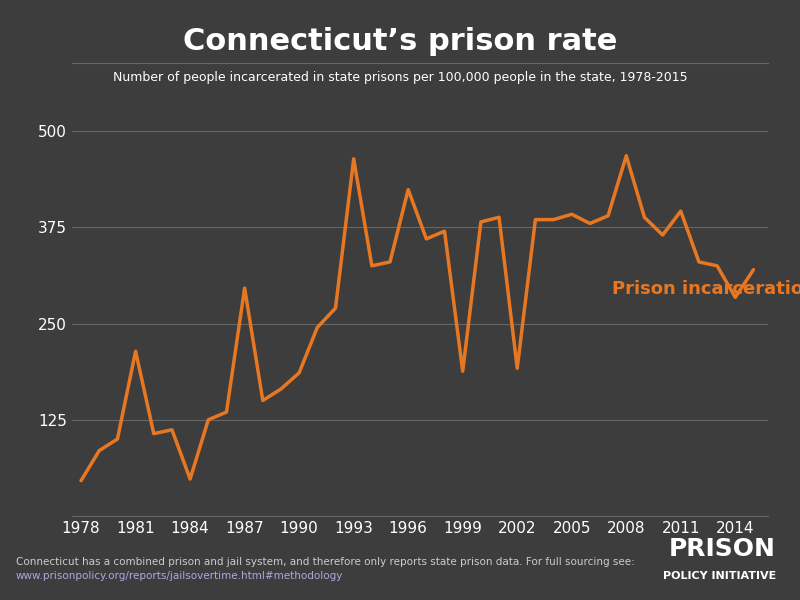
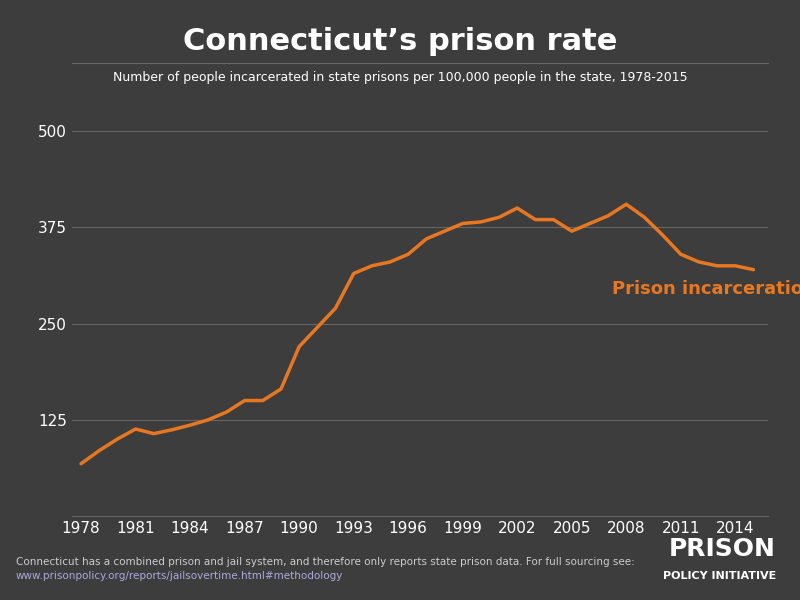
1978: 46 -> 68
1981: 214 -> 113
1984: 48 -> 118
1987: 296 -> 150
1990: 186 -> 220
1993: 464 -> 315
1996: 424 -> 340
1999: 188 -> 380
2002: 192 -> 400
2005: 392 -> 370
2008: 468 -> 405
2011: 396 -> 340
2014: 284 -> 325
